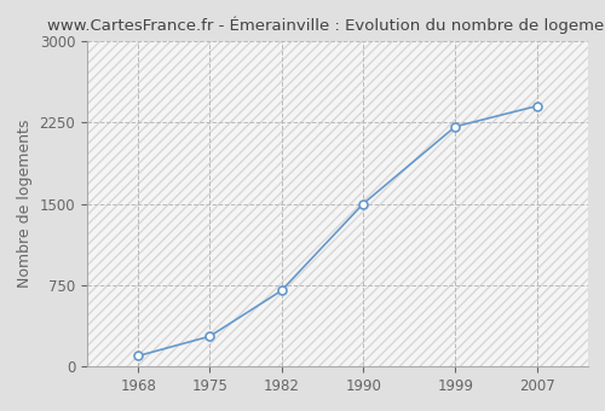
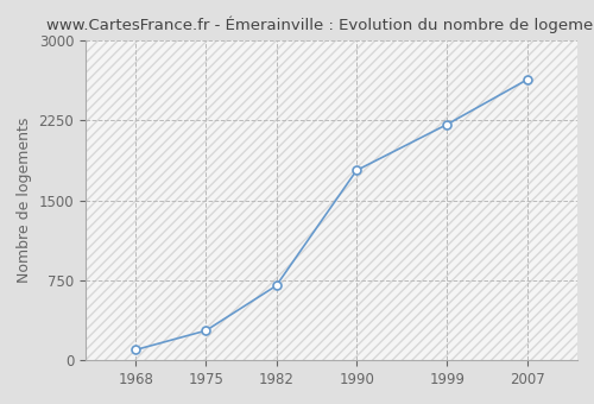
1990: 1500 -> 1780
2007: 2400 -> 2630
